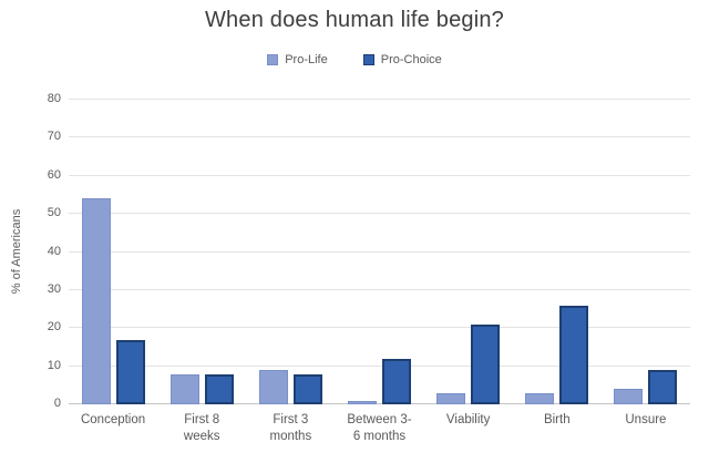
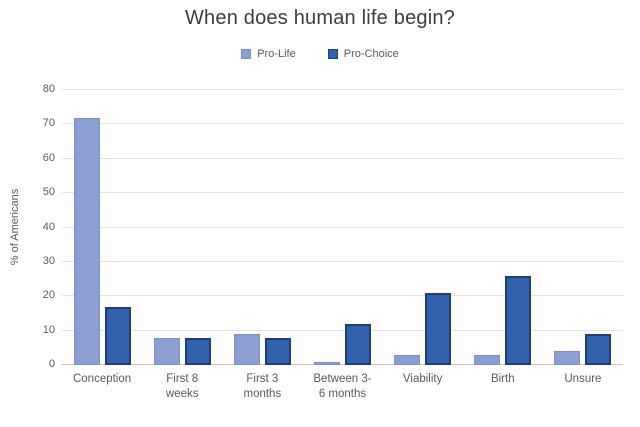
Pro-Life/Conception: 54 -> 72
